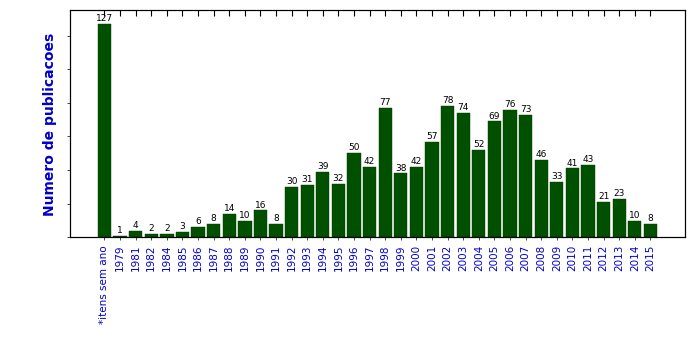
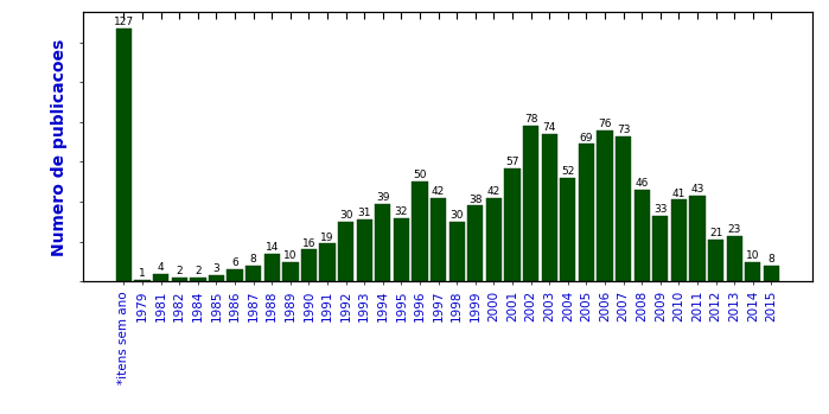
1991: 8 -> 19
1998: 77 -> 30
